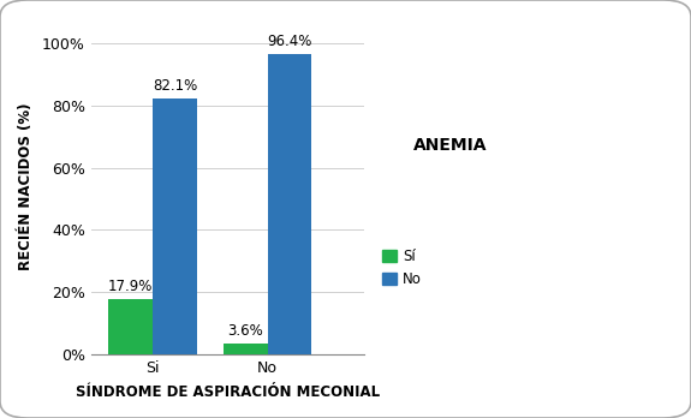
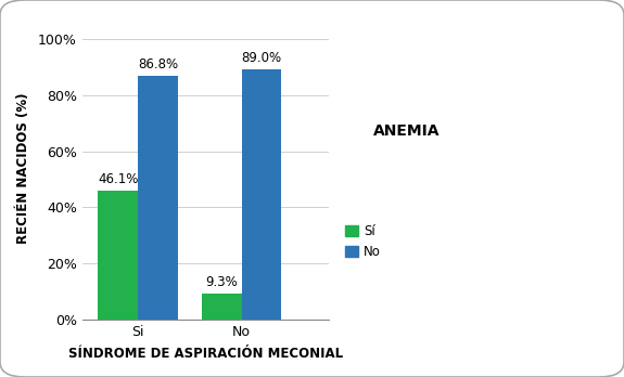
Sí/Si: 17.9% -> 46.1%
No/Si: 82.1% -> 86.8%
Sí/No: 3.6% -> 9.3%
No/No: 96.4% -> 89.0%
